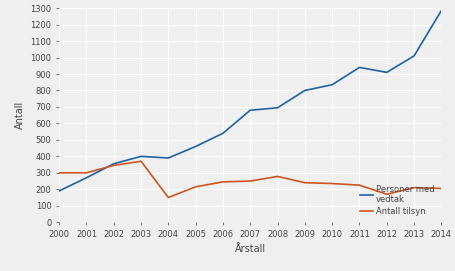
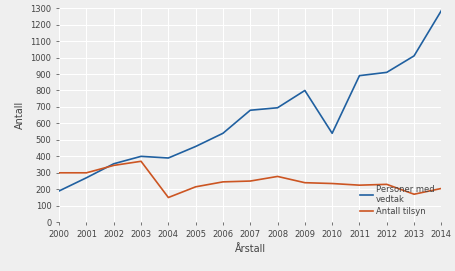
Personer med vedtak/2010: 840 -> 540
Personer med vedtak/2011: 940 -> 890
Antall tilsyn/2012: 170 -> 230
Antall tilsyn/2013: 210 -> 170
